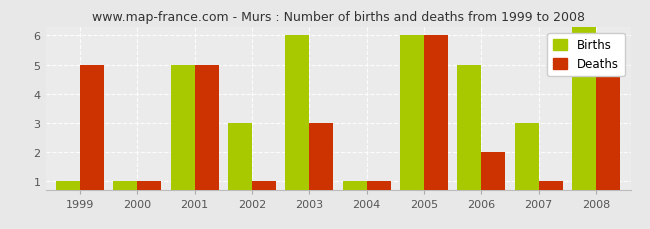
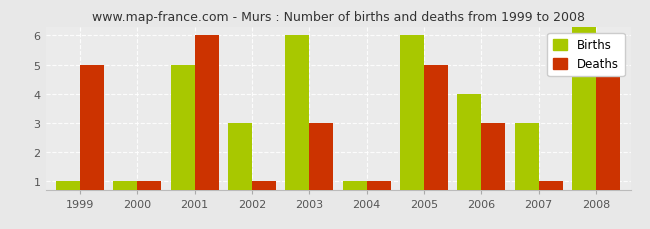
Deaths/2001: 5 -> 6
Deaths/2005: 6 -> 5
Births/2006: 5 -> 4
Deaths/2006: 2 -> 3
